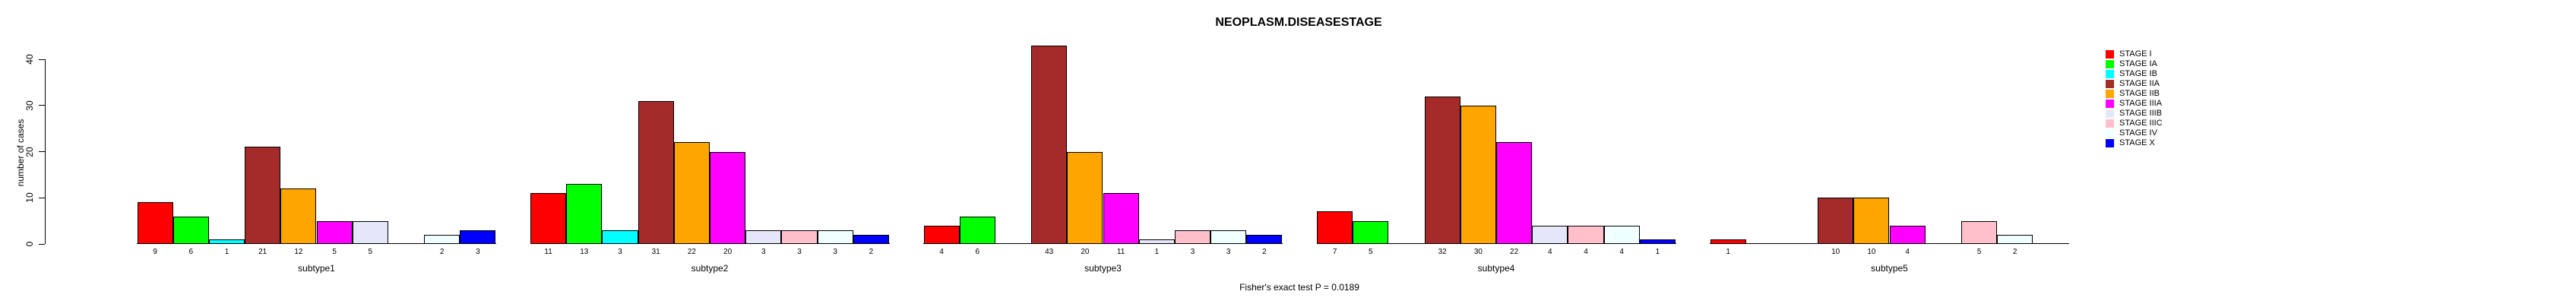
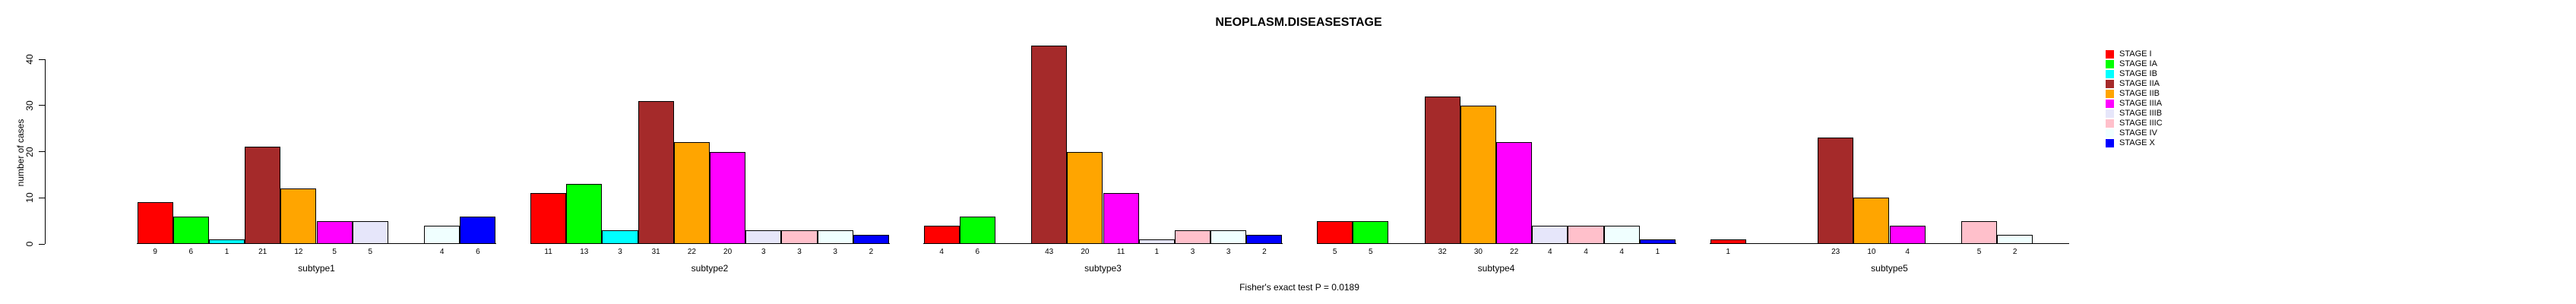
STAGE IV/subtype1: 2 -> 4
STAGE X/subtype1: 3 -> 6
STAGE I/subtype4: 7 -> 5
STAGE IIA/subtype5: 10 -> 23
